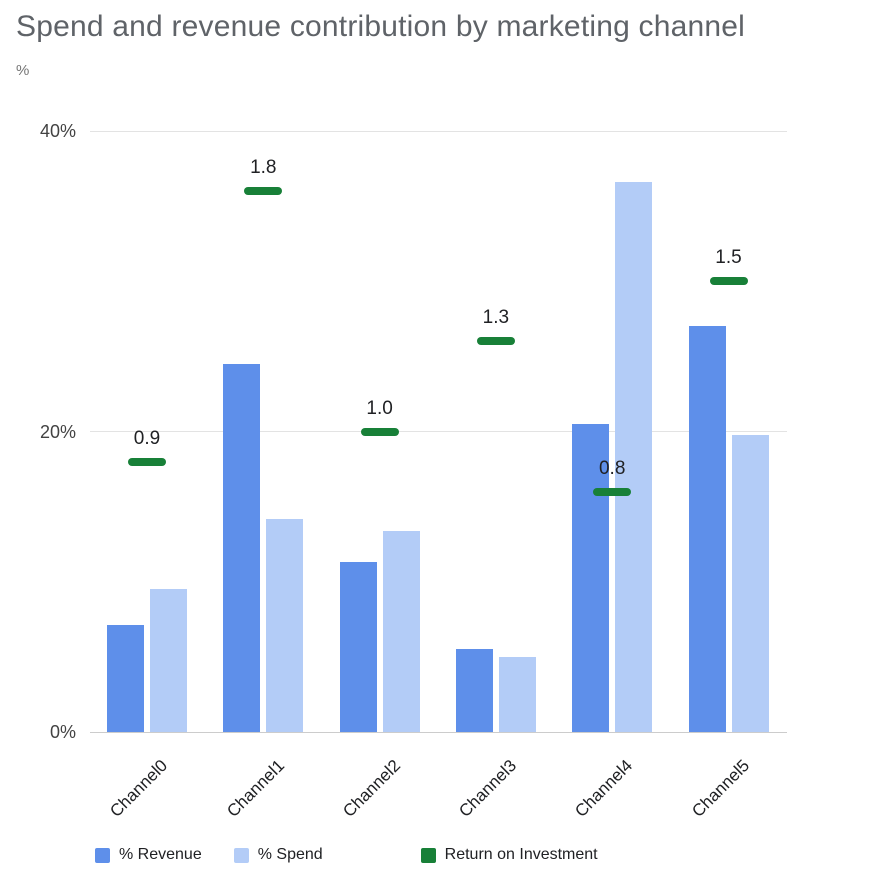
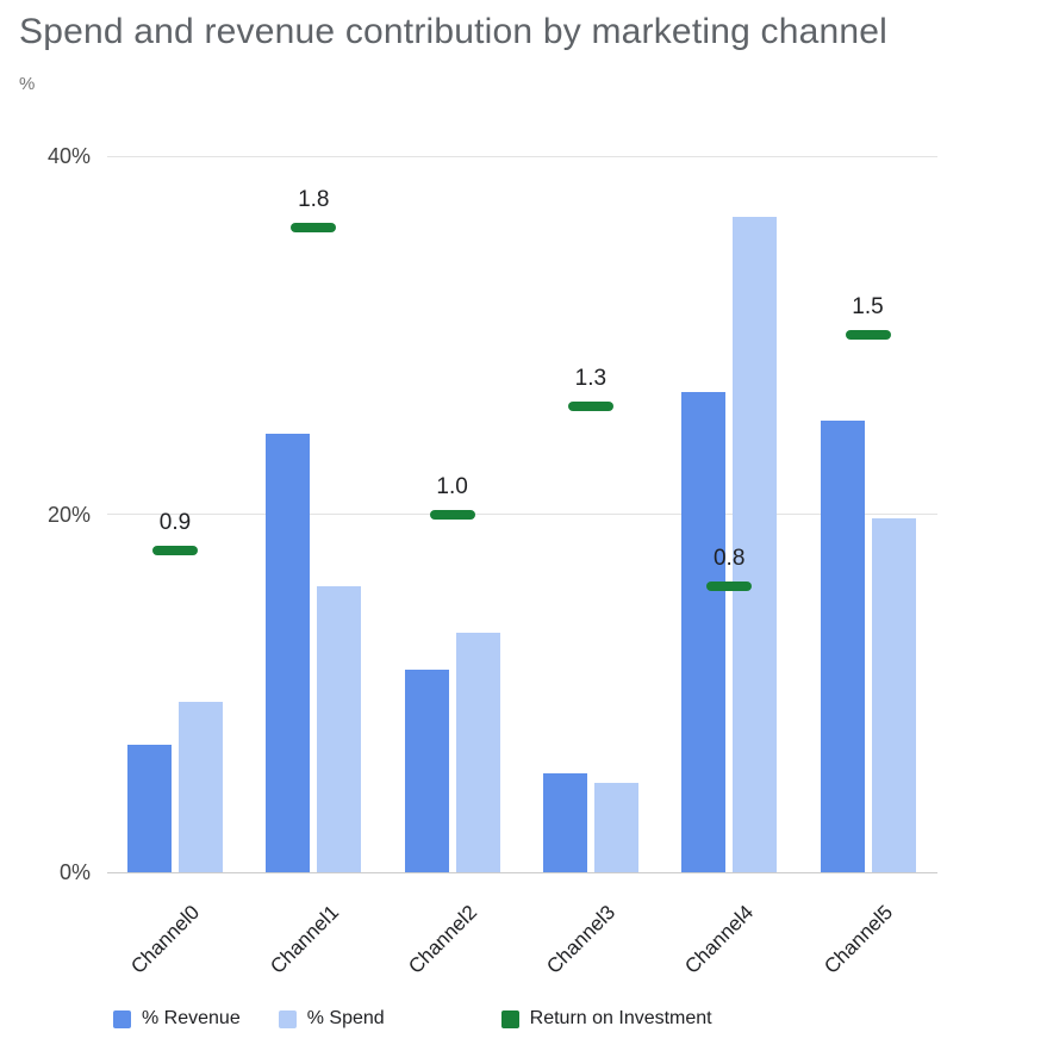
% Spend/Channel1: 14.2% -> 16.0%
% Revenue/Channel4: 20.5% -> 26.8%
% Revenue/Channel5: 27.0% -> 25.2%
